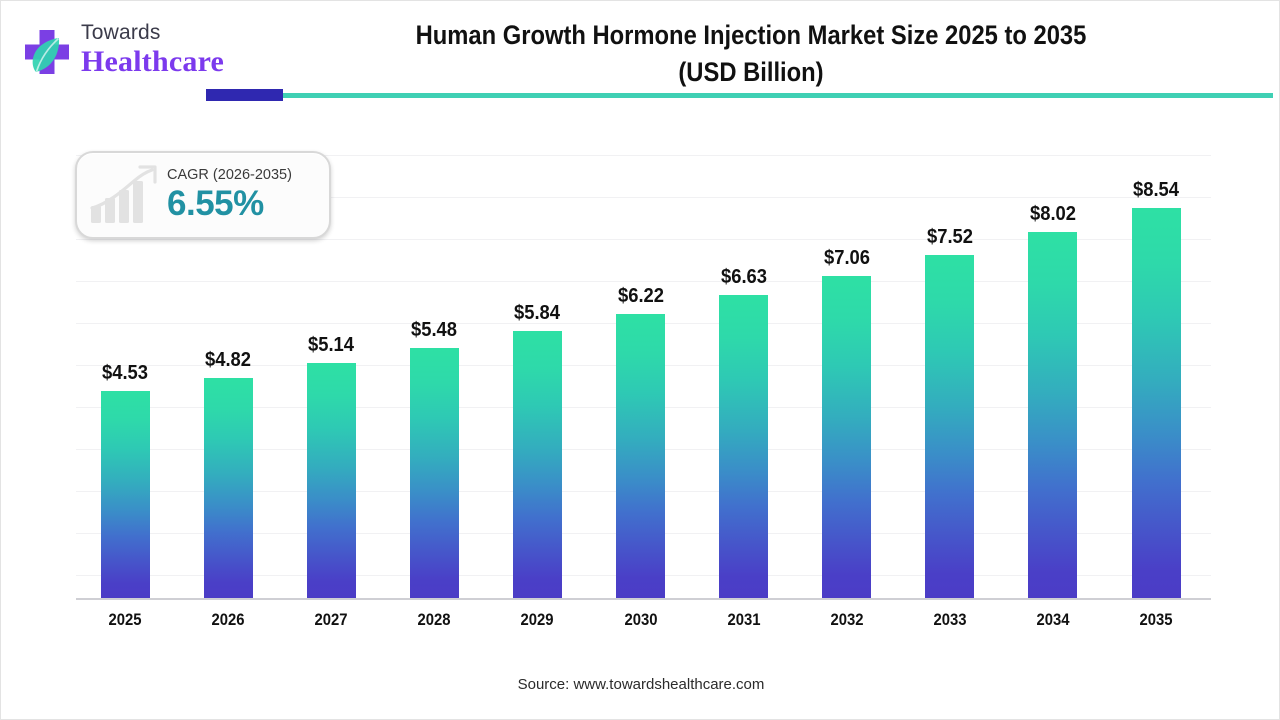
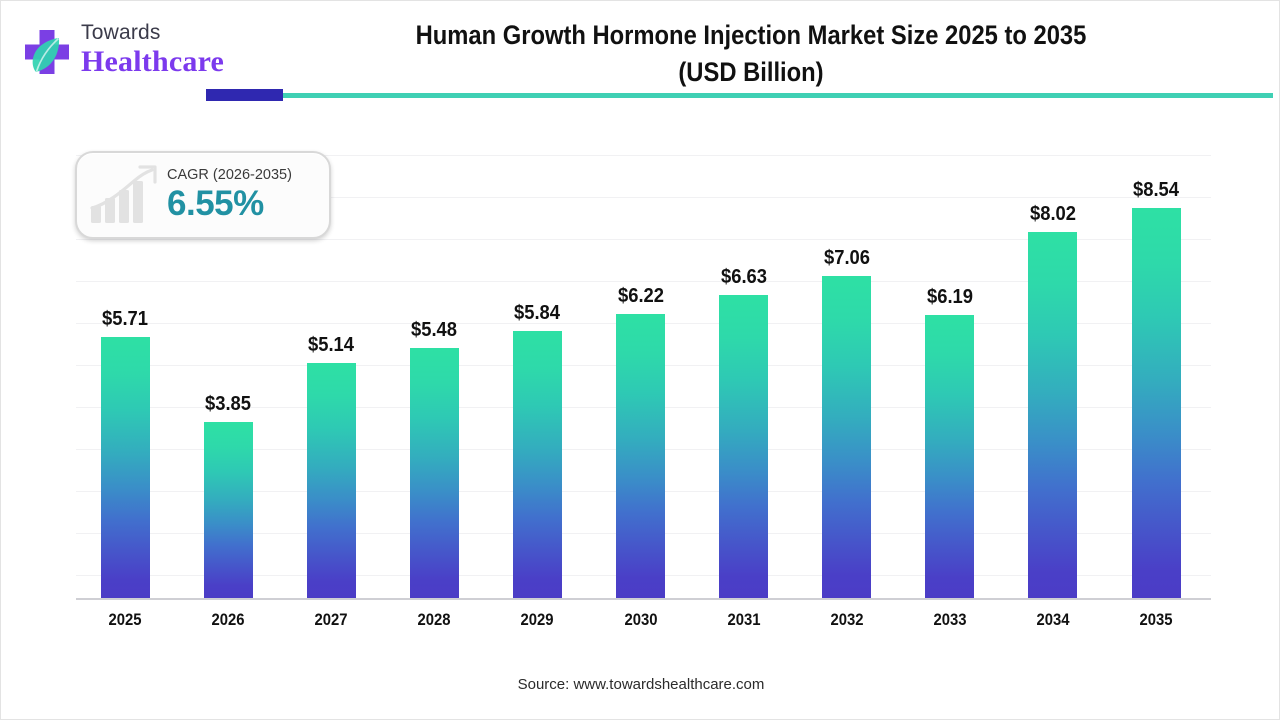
2025: $4.53 -> $5.71
2026: $4.82 -> $3.85
2033: $7.52 -> $6.19
